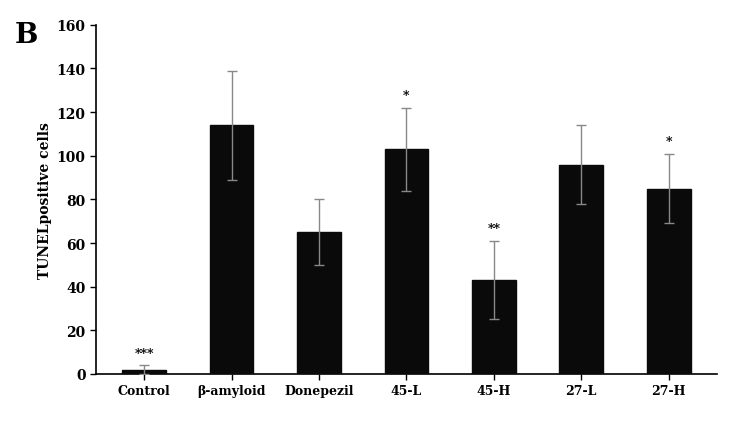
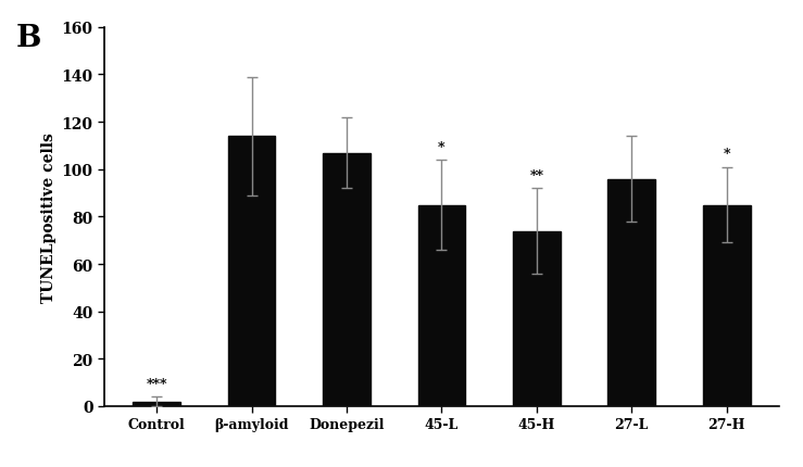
Donepezil: 65 -> 107
45-L: 103 -> 85
45-H: 43 -> 74
